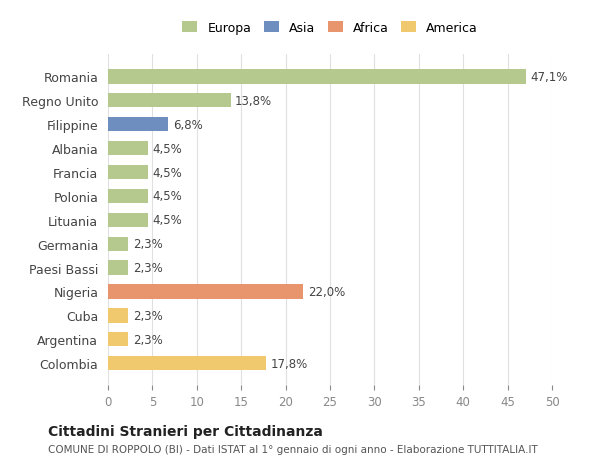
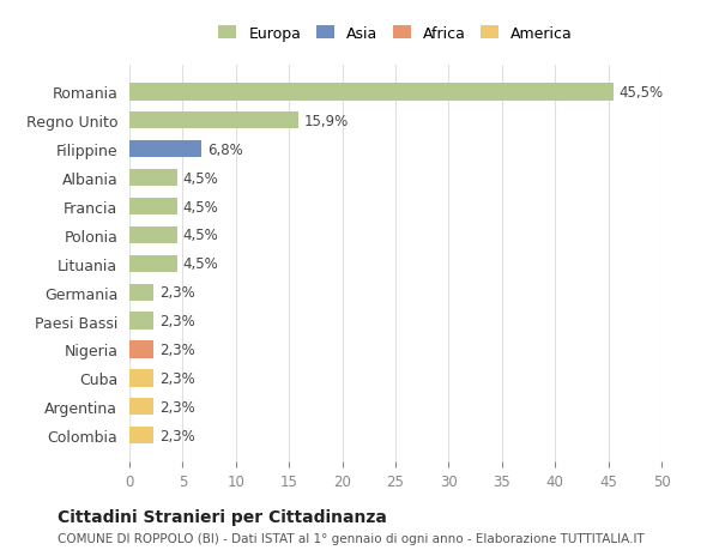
Romania: 47,1% -> 45,5%
Regno Unito: 13,8% -> 15,9%
Nigeria: 22,0% -> 2,3%
Colombia: 17,8% -> 2,3%
